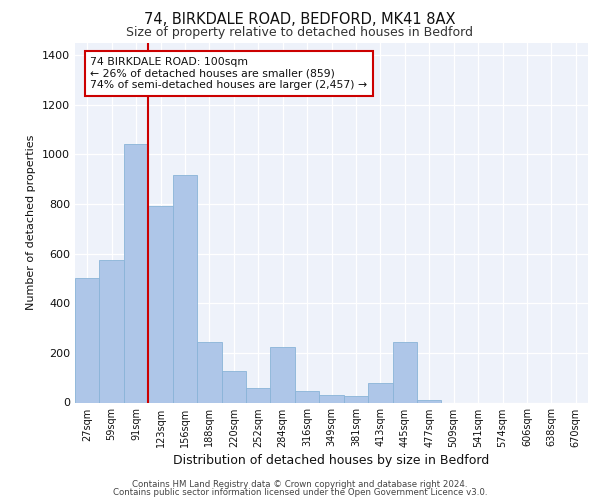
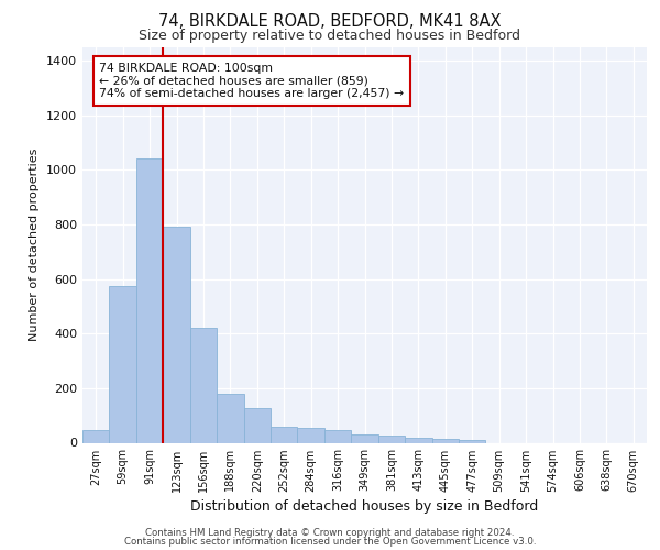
27sqm: 500 -> 45
156sqm: 915 -> 420
188sqm: 245 -> 178
284sqm: 225 -> 55
413sqm: 80 -> 20
445sqm: 245 -> 15
